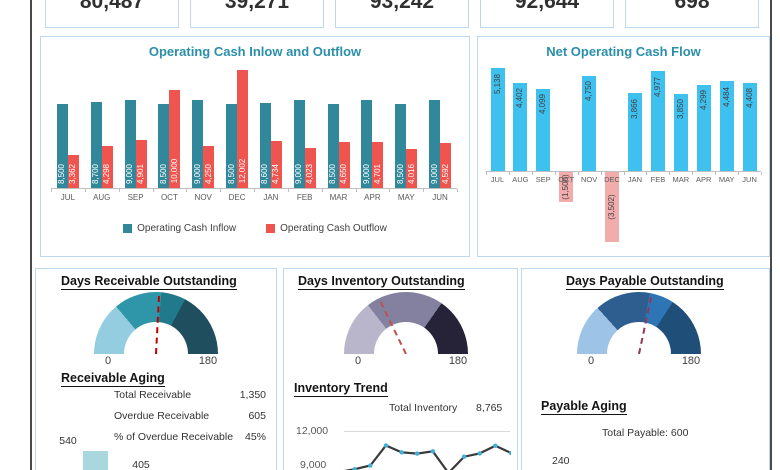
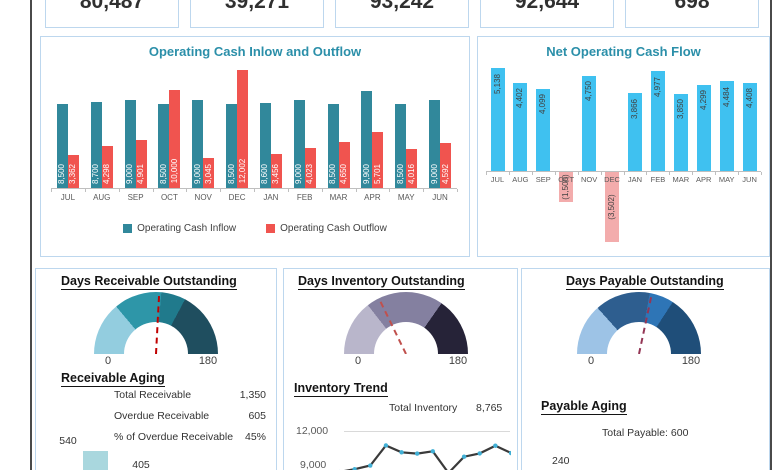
Operating Cash Inlow and Outflow/Operating Cash Outflow/NOV: 4,250 -> 3,045
Operating Cash Inlow and Outflow/Operating Cash Outflow/JAN: 4,734 -> 3,456
Operating Cash Inlow and Outflow/Operating Cash Inflow/APR: 9,000 -> 9,900
Operating Cash Inlow and Outflow/Operating Cash Outflow/APR: 4,701 -> 5,701
